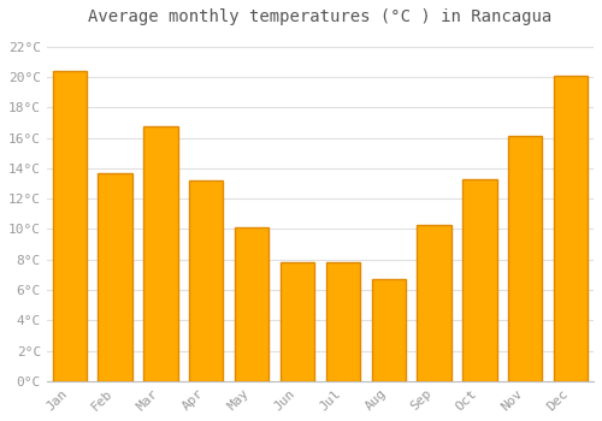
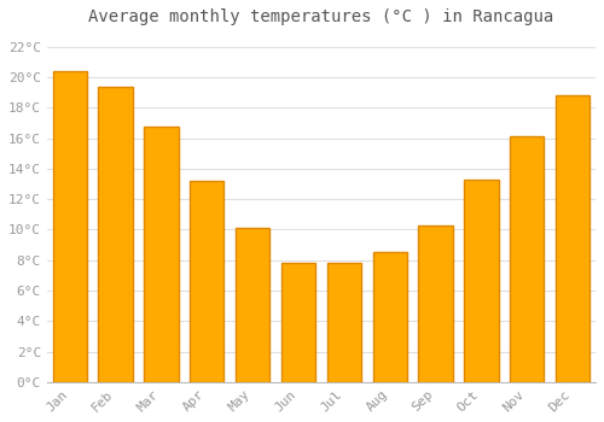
Feb: 13.7°C -> 19.4°C
Aug: 6.7°C -> 8.5°C
Dec: 20.1°C -> 18.8°C
